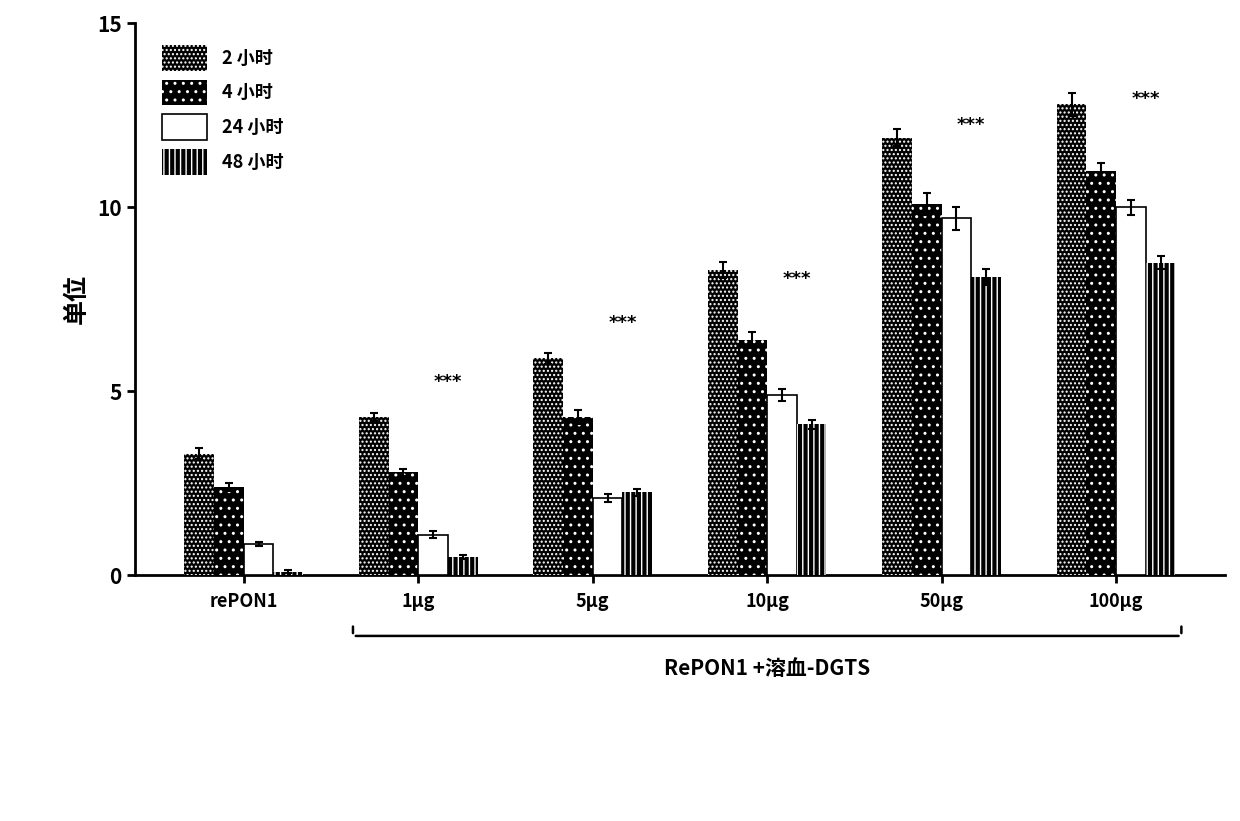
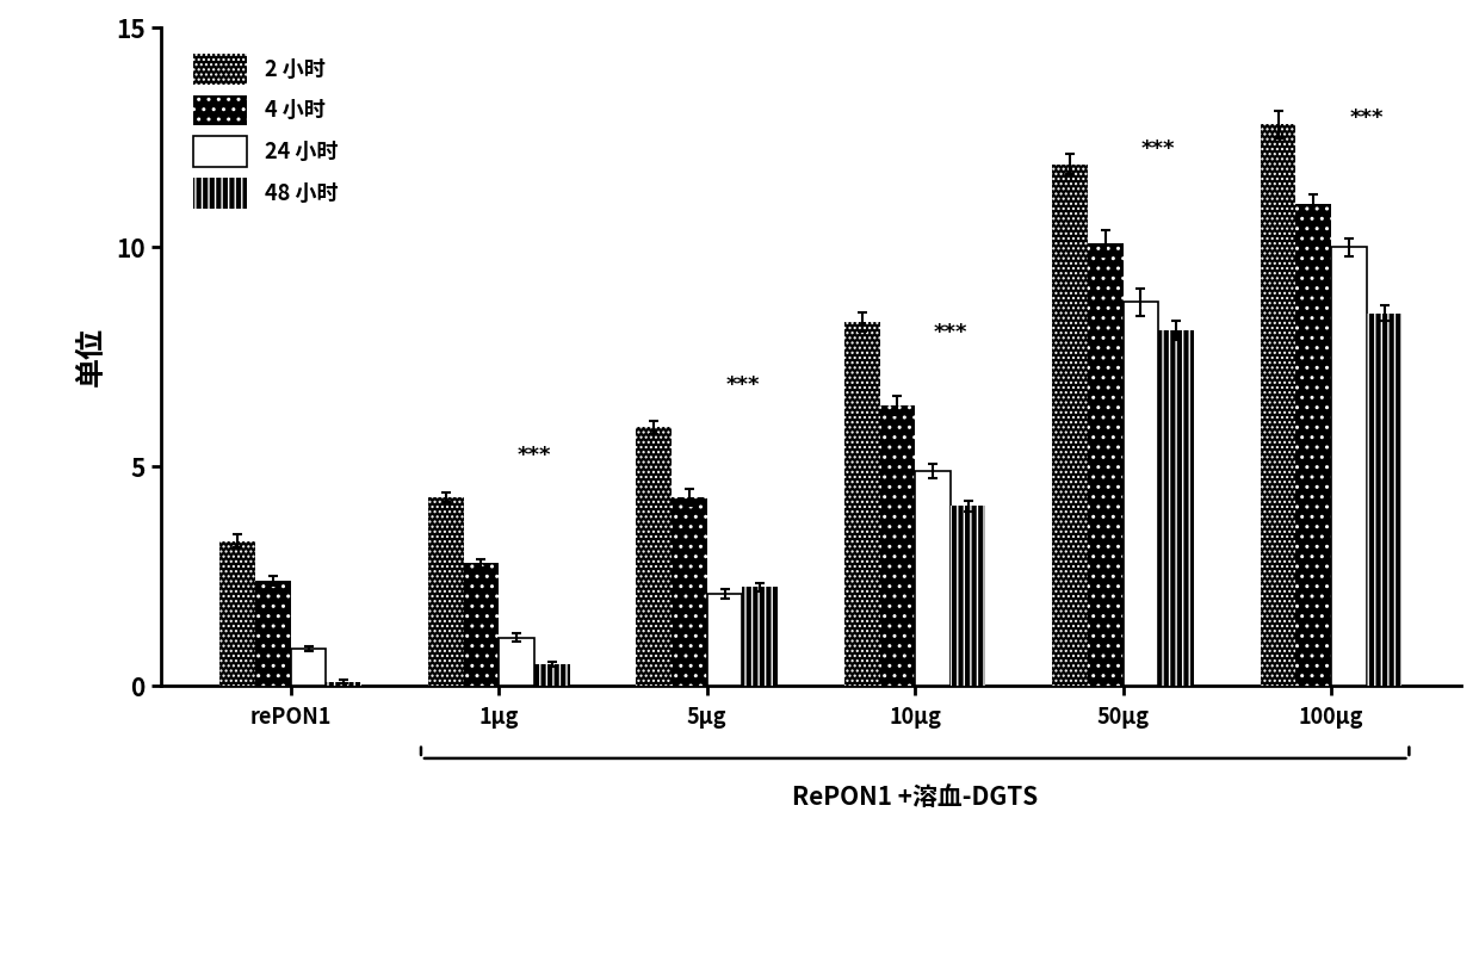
24 小时/50μg: 9.70 -> 8.75
